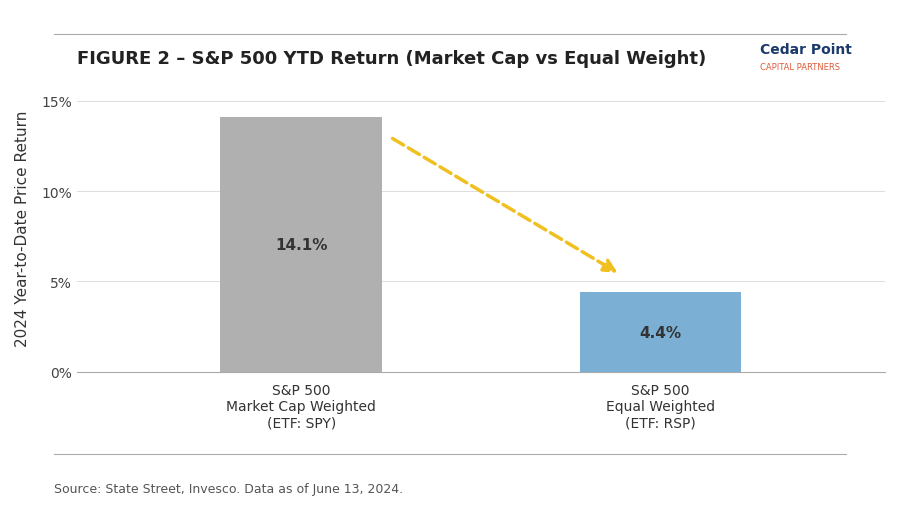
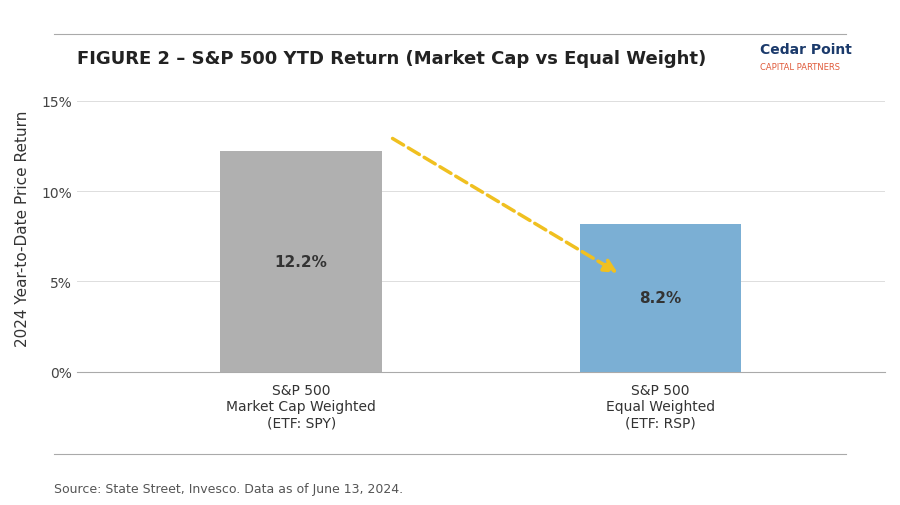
S&P 500 Market Cap Weighted (ETF: SPY): 14.1% -> 12.2%
S&P 500 Equal Weighted (ETF: RSP): 4.4% -> 8.2%
